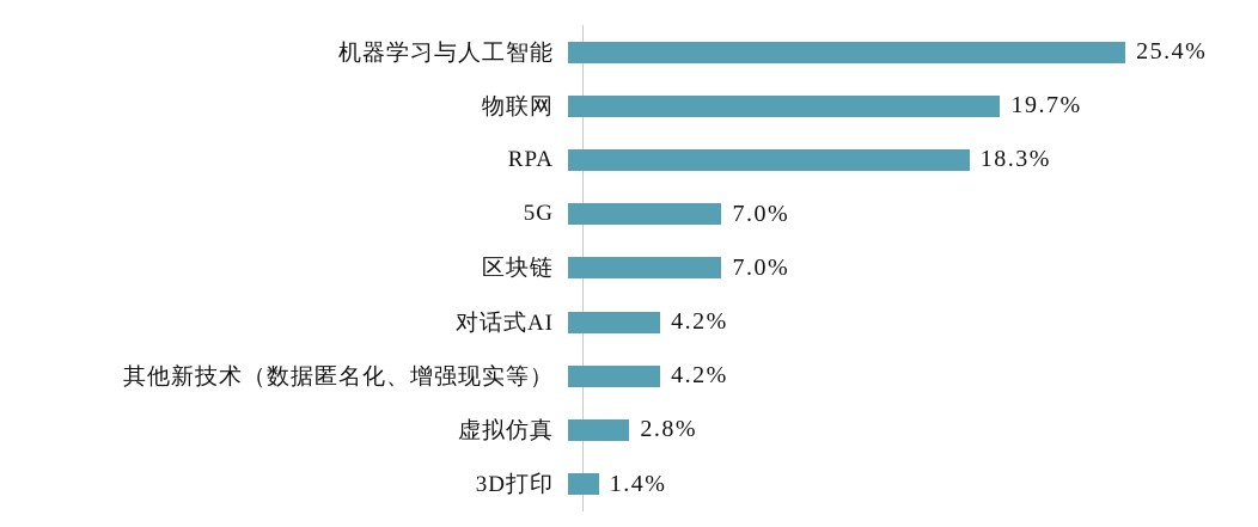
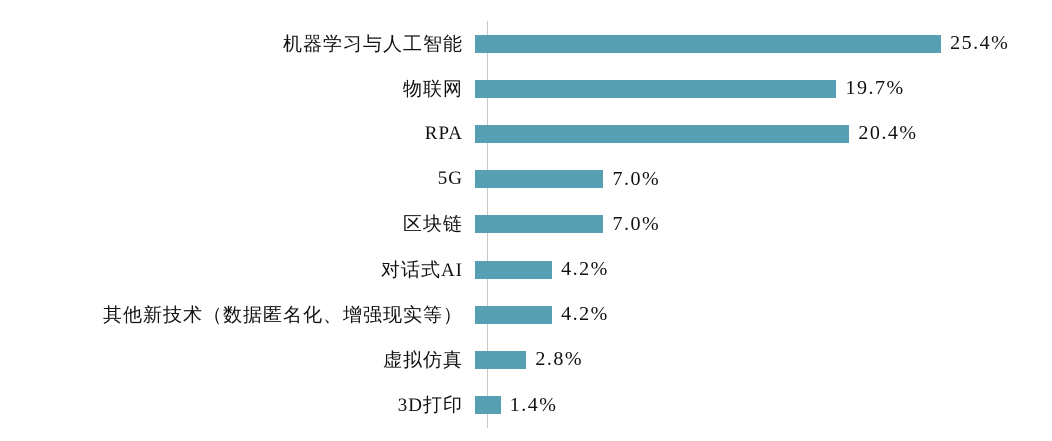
RPA: 18.3% -> 20.4%
